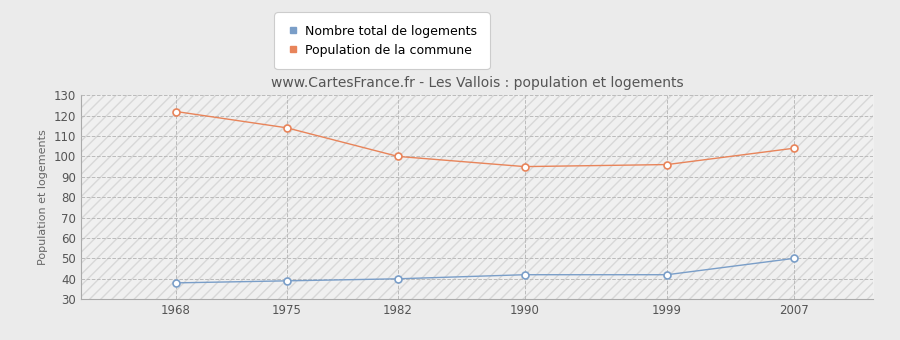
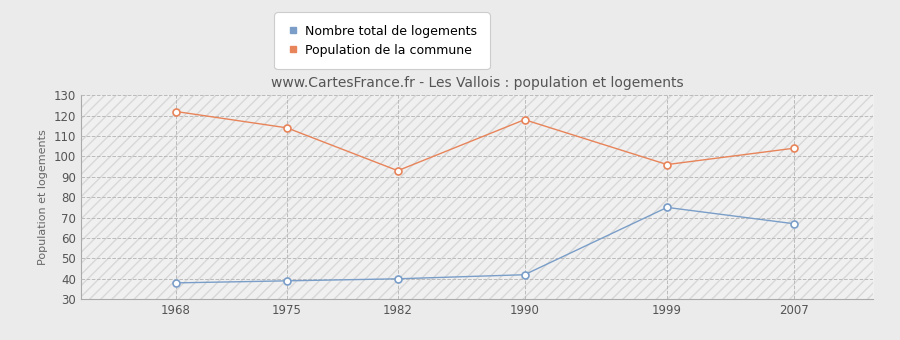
Population de la commune/1982: 100 -> 93
Population de la commune/1990: 95 -> 118
Nombre total de logements/1999: 42 -> 75
Nombre total de logements/2007: 50 -> 67
